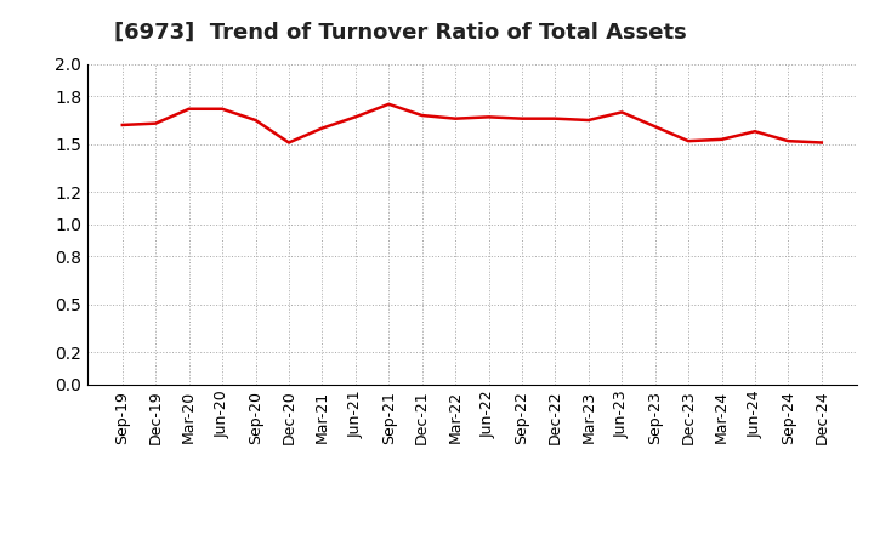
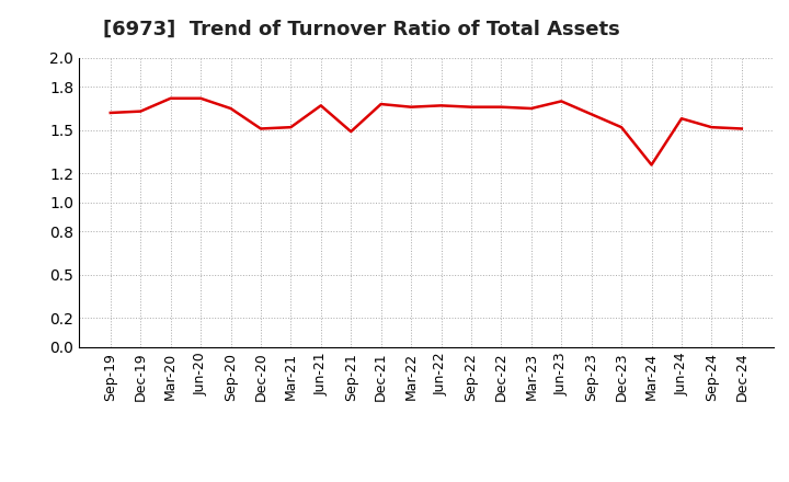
Mar-21: 1.60 -> 1.52
Sep-21: 1.75 -> 1.49
Mar-24: 1.53 -> 1.26
